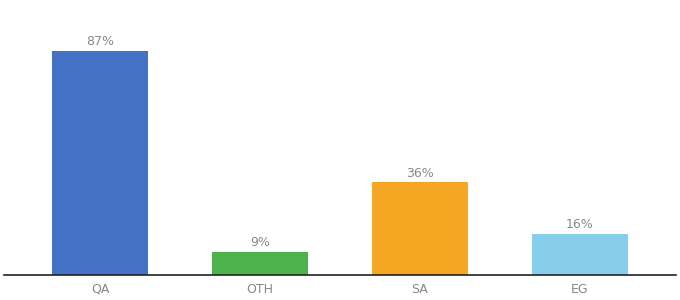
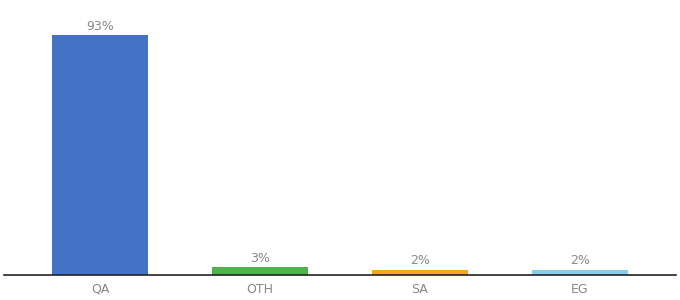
QA: 87% -> 93%
OTH: 9% -> 3%
SA: 36% -> 2%
EG: 16% -> 2%
